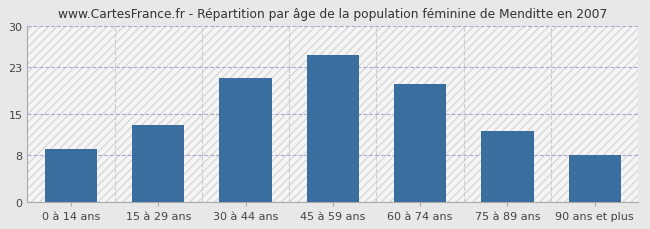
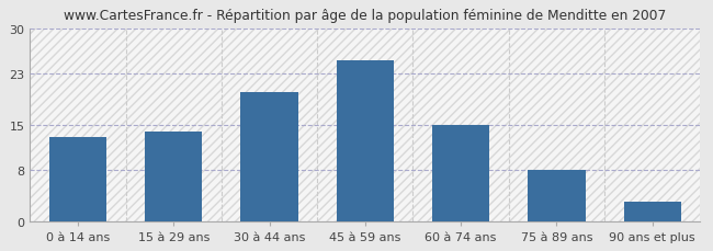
0 à 14 ans: 9 -> 13
15 à 29 ans: 13 -> 14
30 à 44 ans: 21 -> 20
60 à 74 ans: 20 -> 15
75 à 89 ans: 12 -> 8
90 ans et plus: 8 -> 3
